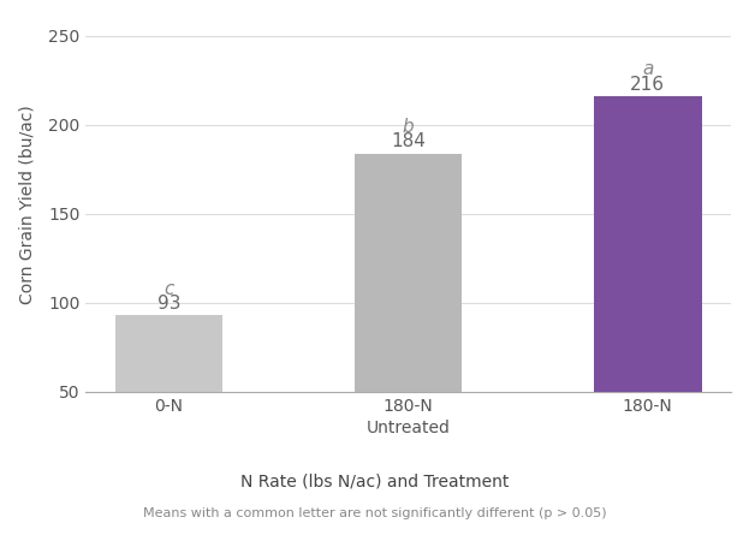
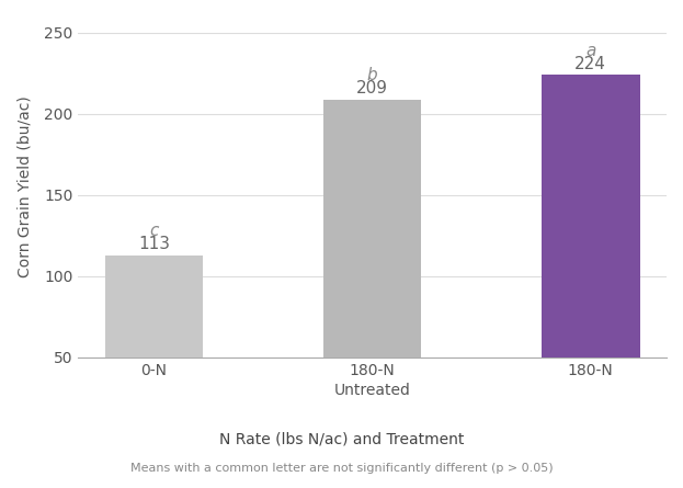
0-N: 93 -> 113
180-N Untreated: 184 -> 209
180-N: 216 -> 224
